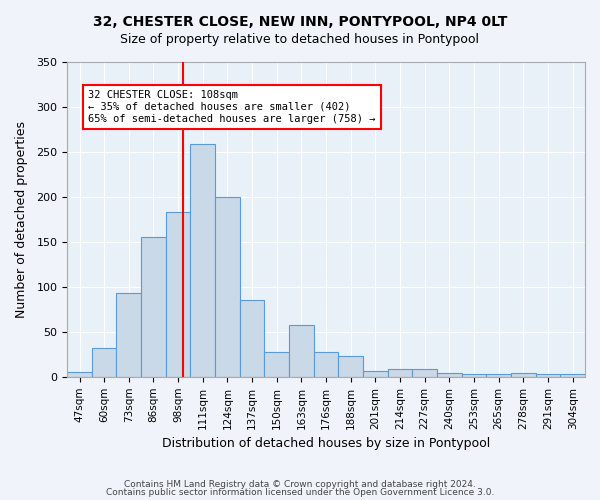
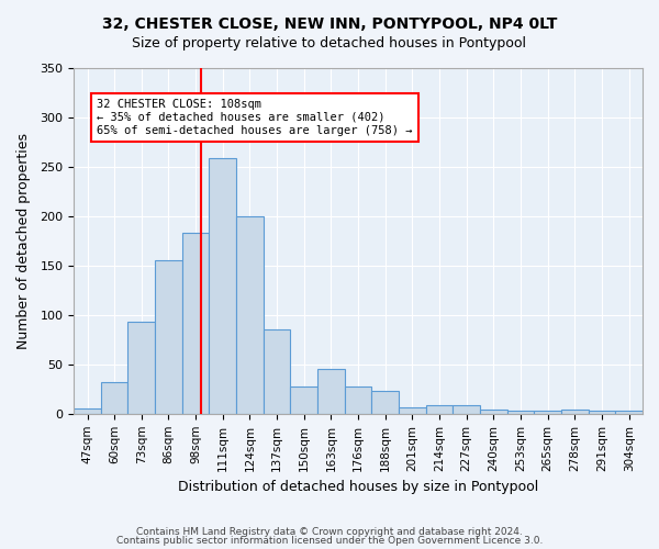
163sqm: 58 -> 45
